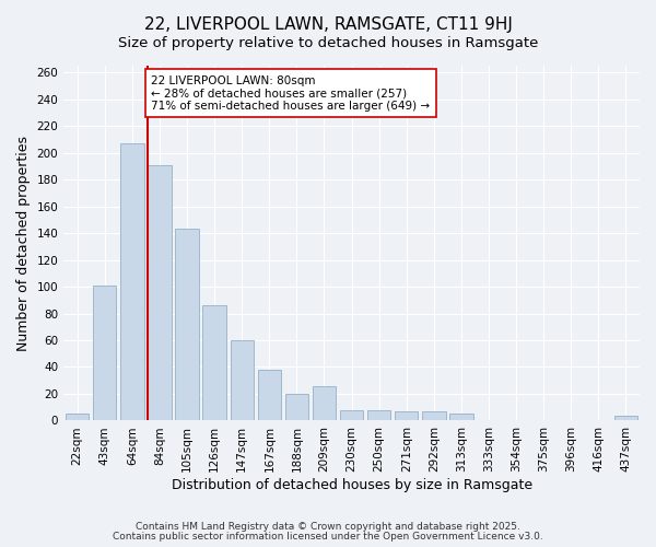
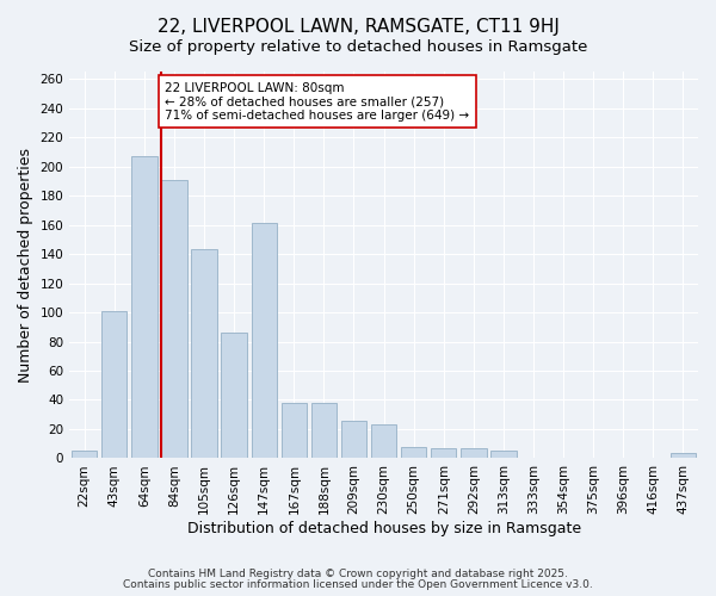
147sqm: 60 -> 161
188sqm: 20 -> 38
230sqm: 8 -> 23
